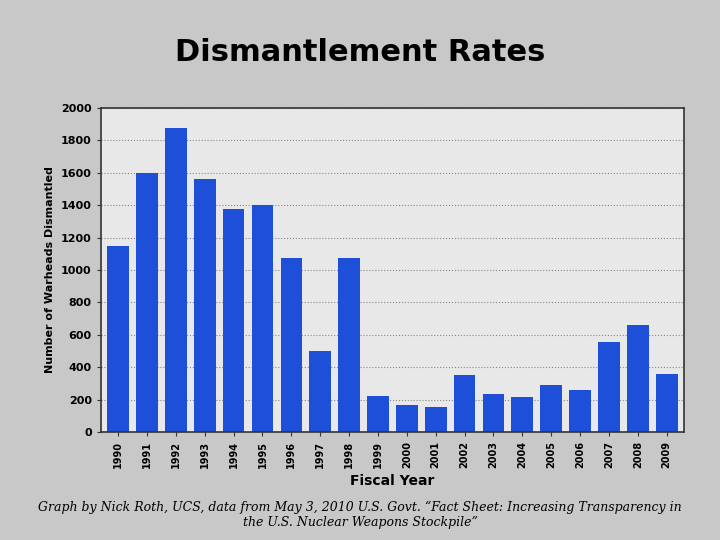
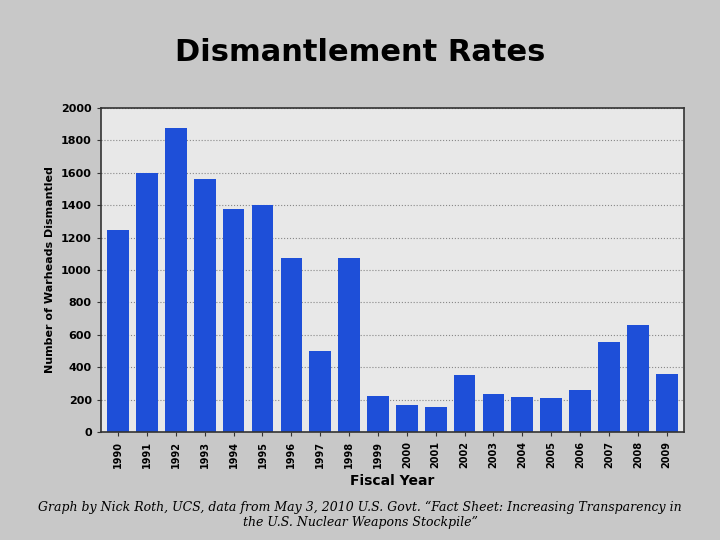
1990: 1150 -> 1250
2005: 290 -> 210
